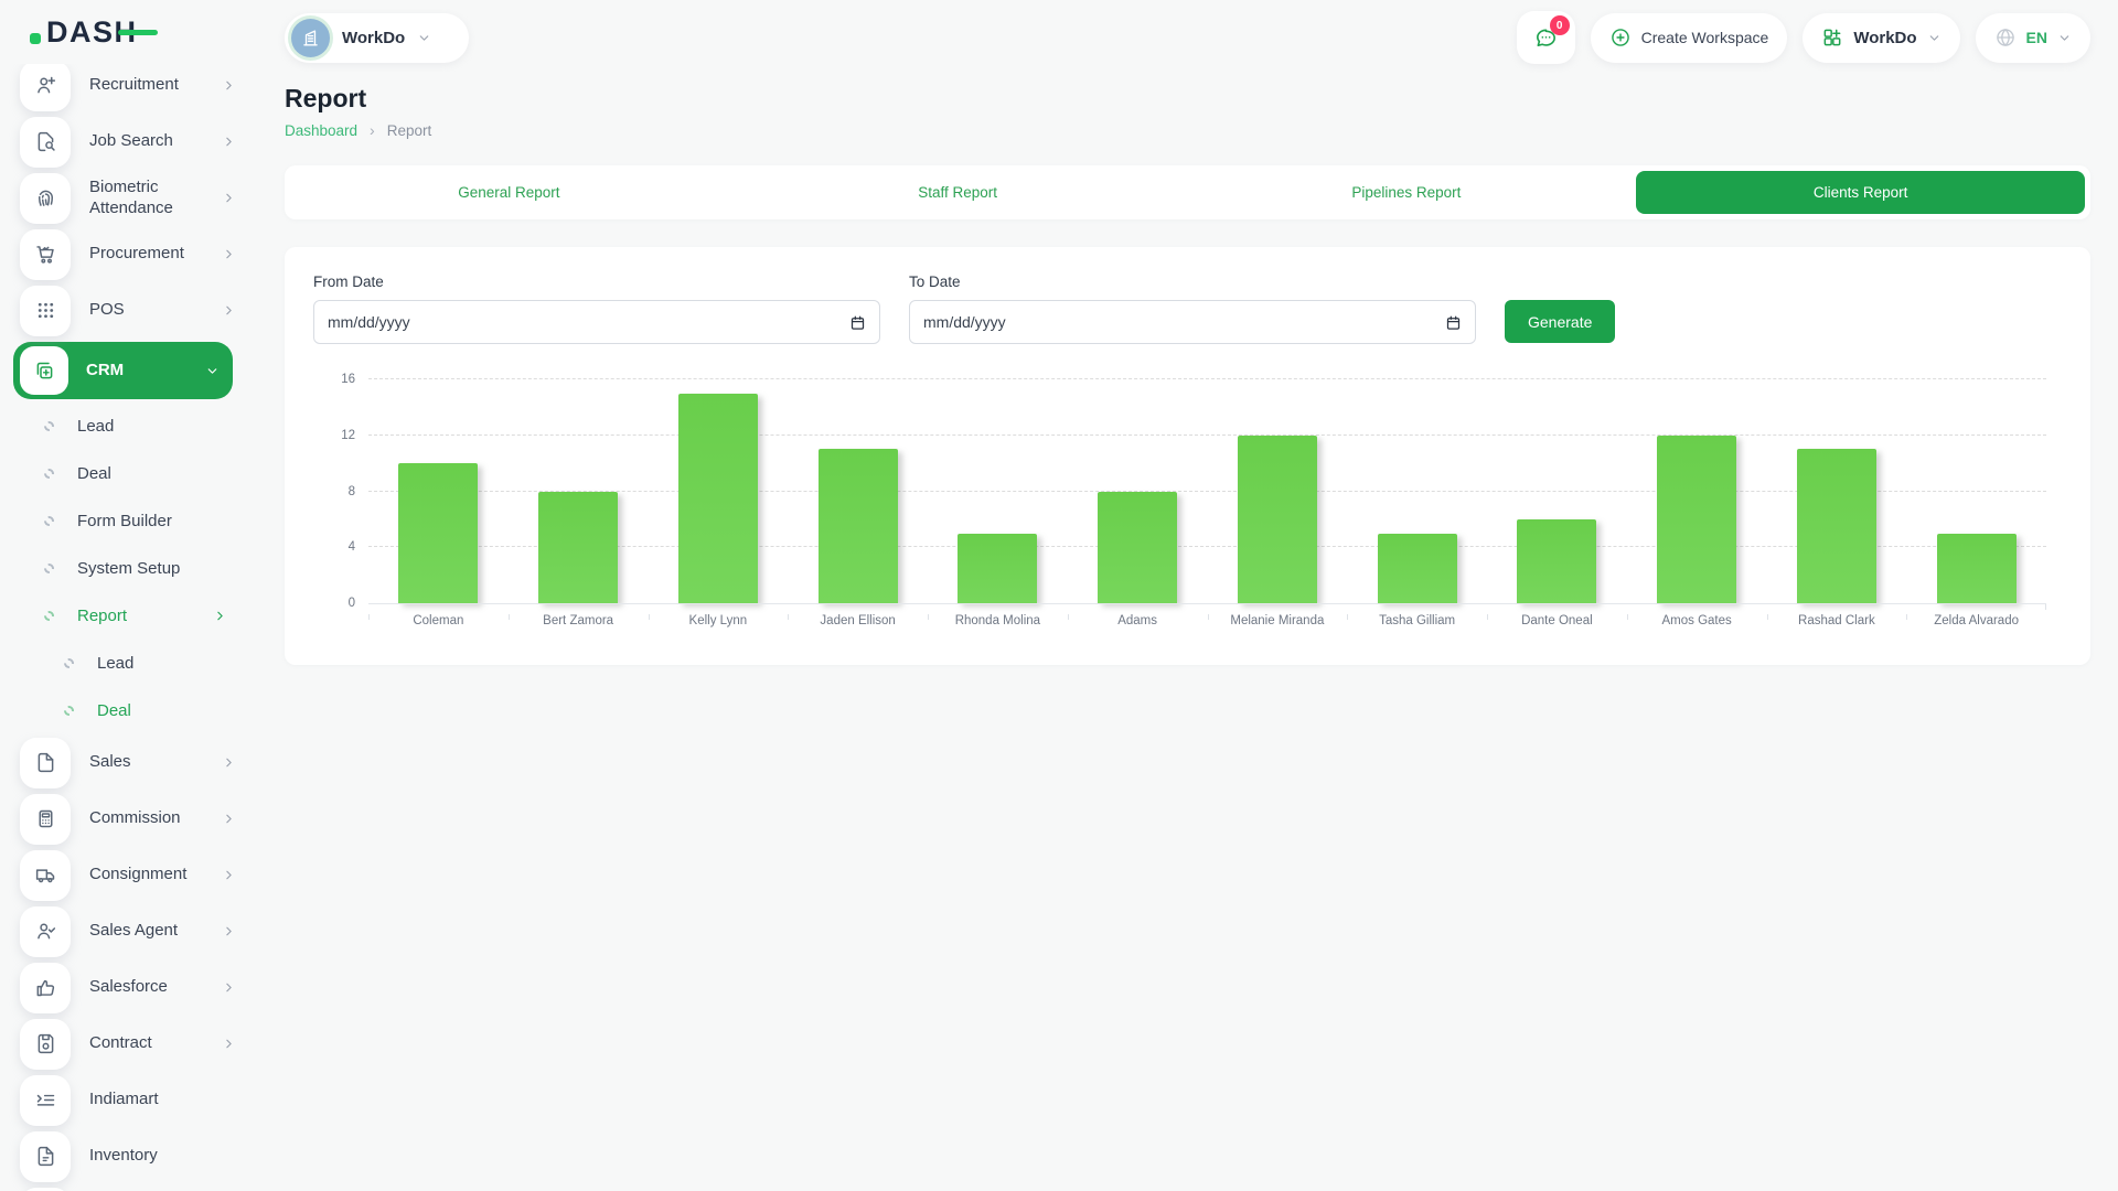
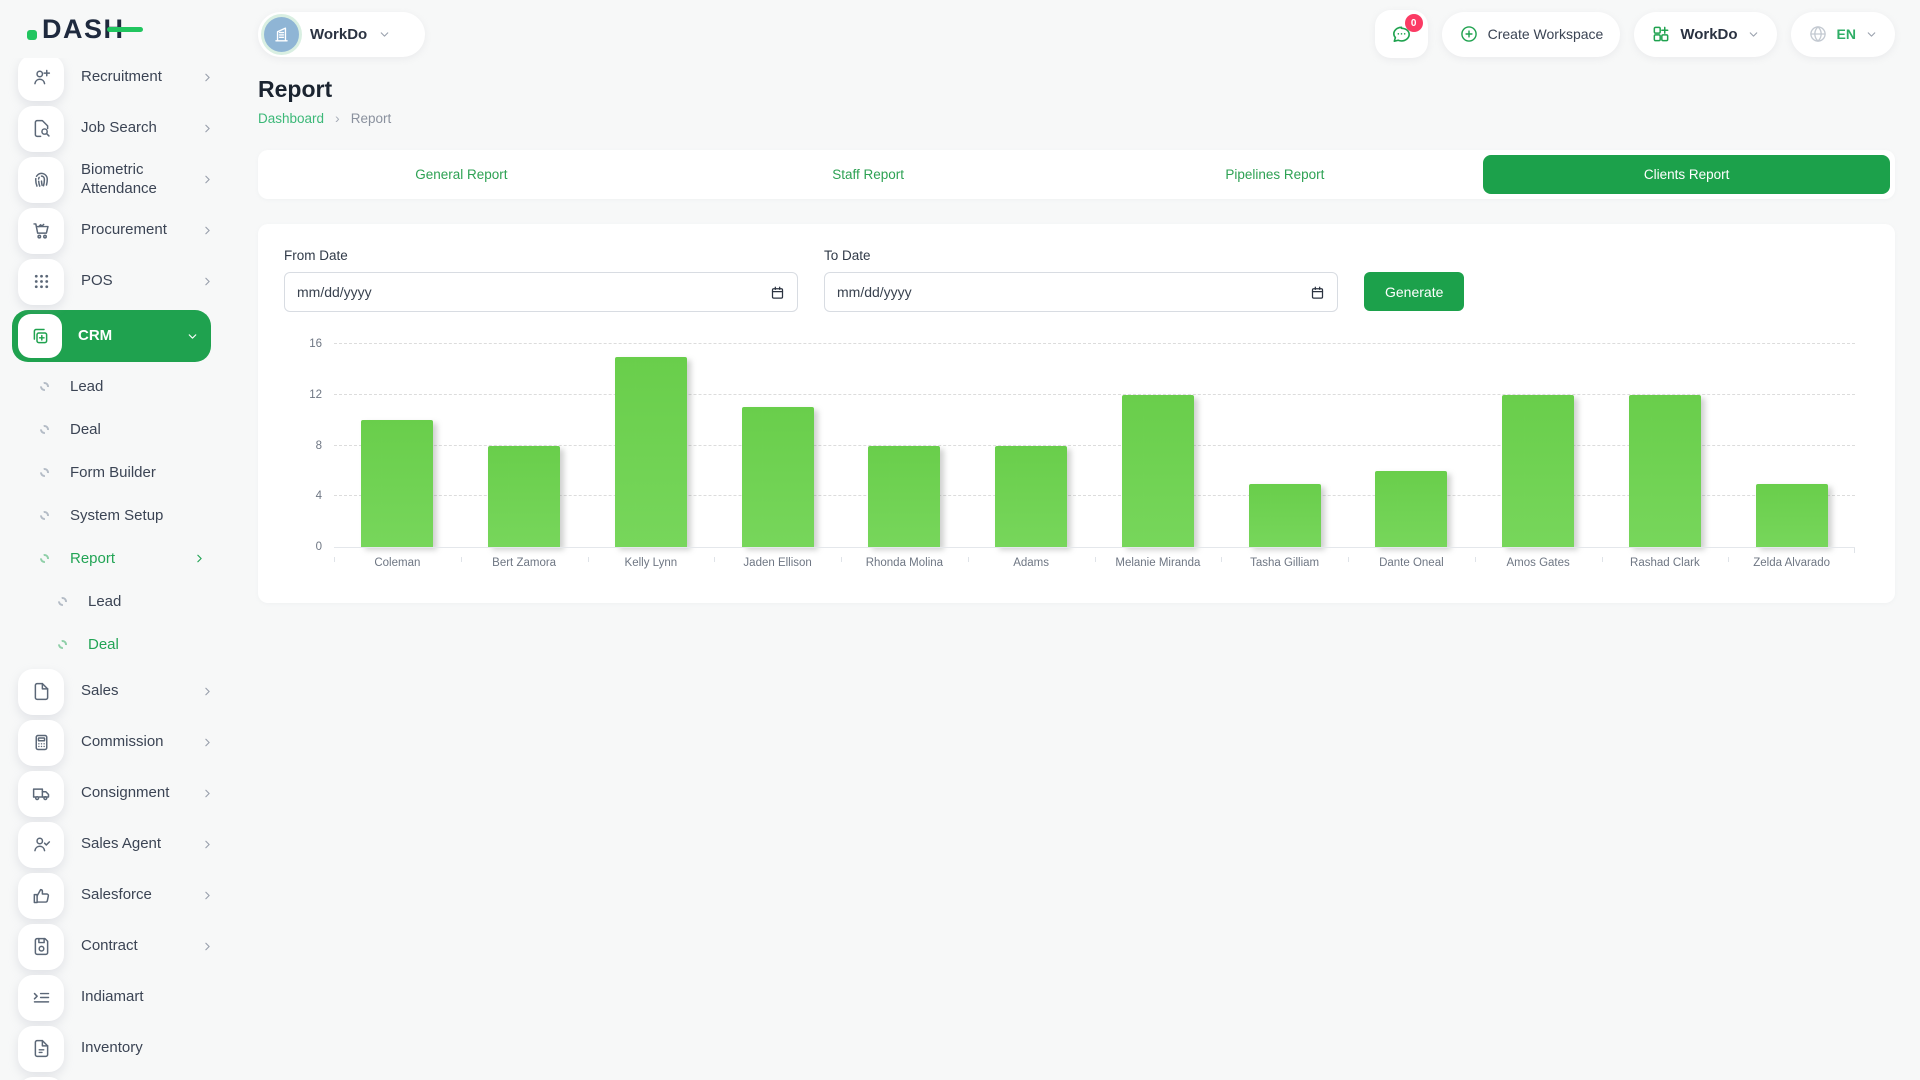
Rhonda Molina: 5 -> 8
Rashad Clark: 11 -> 12
